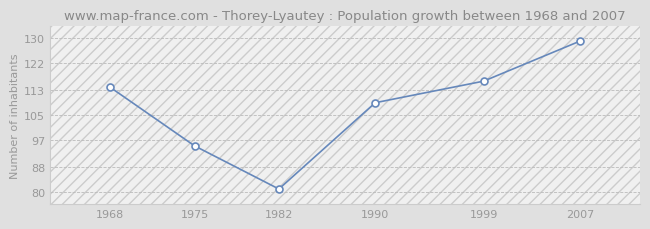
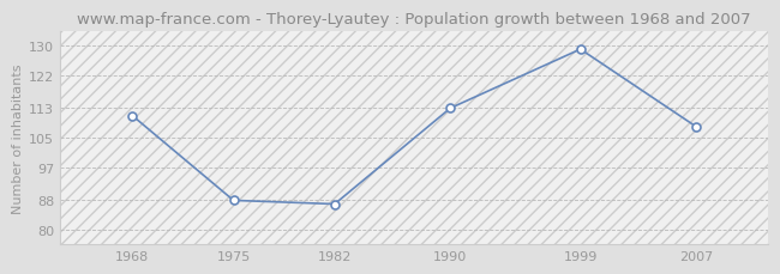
1968: 114 -> 111
1975: 95 -> 88
1982: 81 -> 87
1990: 109 -> 113
1999: 116 -> 129
2007: 129 -> 108
